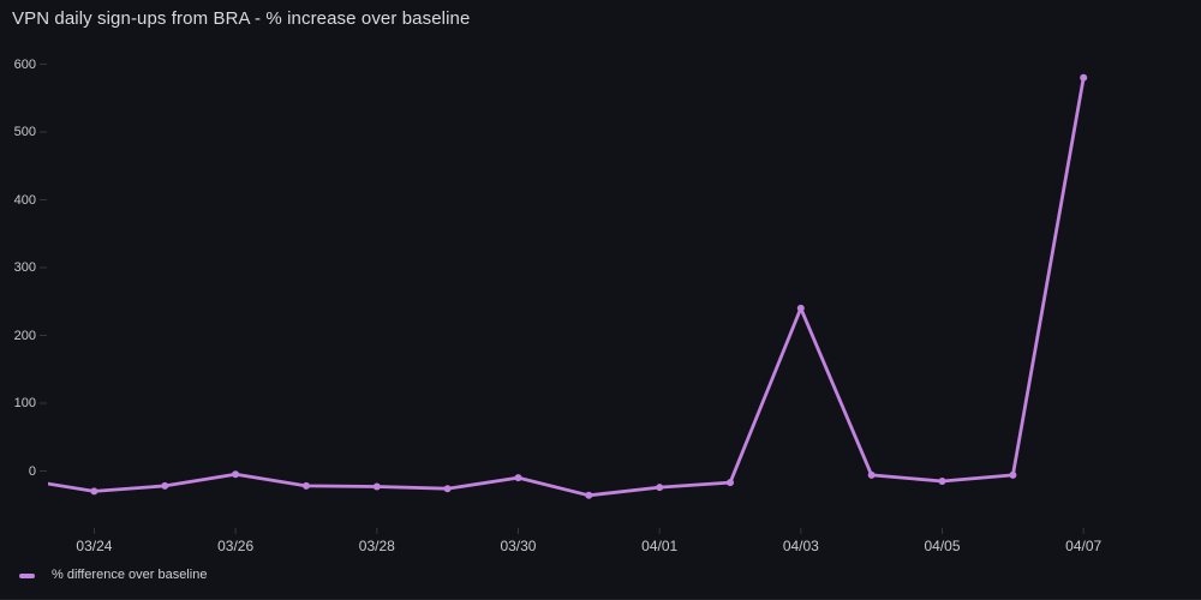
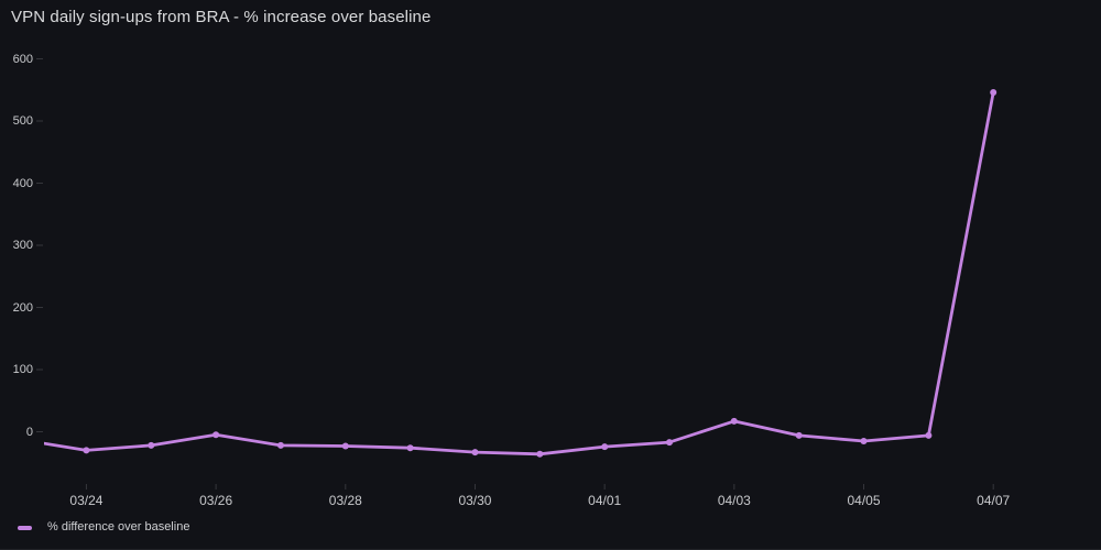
03/30: -10 -> -30
04/03: 240 -> 20
04/07: 580 -> 550
